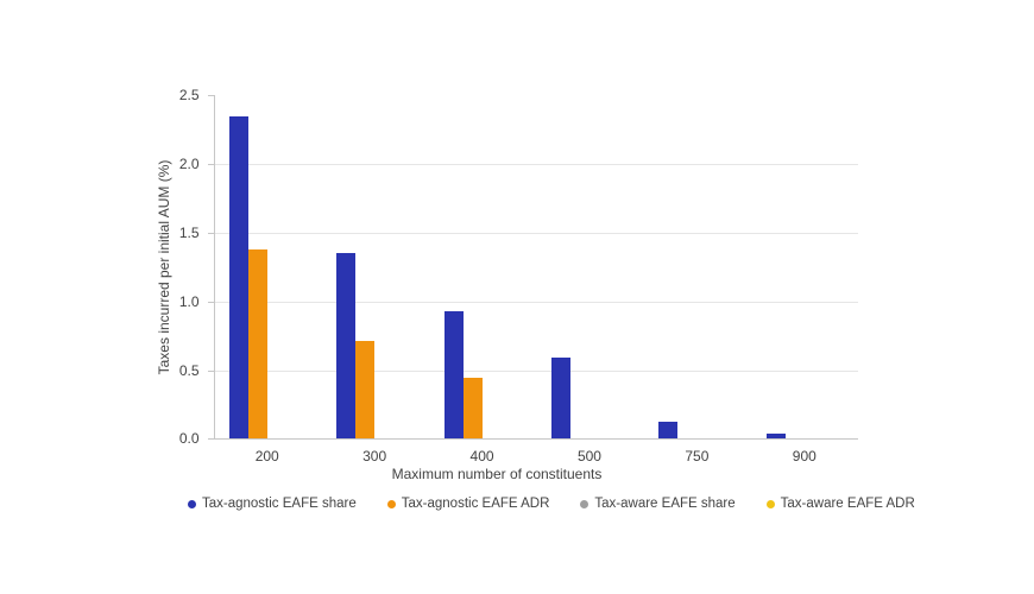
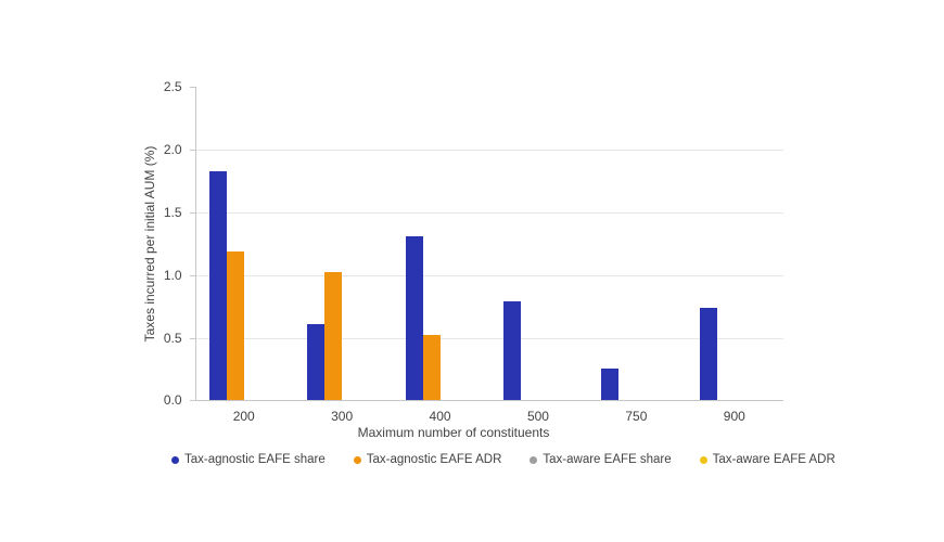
Tax-agnostic EAFE share/200: 2.35 -> 1.83
Tax-agnostic EAFE ADR/200: 1.38 -> 1.19
Tax-agnostic EAFE share/300: 1.35 -> 0.61
Tax-agnostic EAFE ADR/300: 0.71 -> 1.02
Tax-agnostic EAFE share/400: 0.93 -> 1.31
Tax-agnostic EAFE ADR/400: 0.44 -> 0.52
Tax-agnostic EAFE share/500: 0.59 -> 0.79
Tax-agnostic EAFE share/750: 0.12 -> 0.25
Tax-agnostic EAFE share/900: 0.04 -> 0.74
